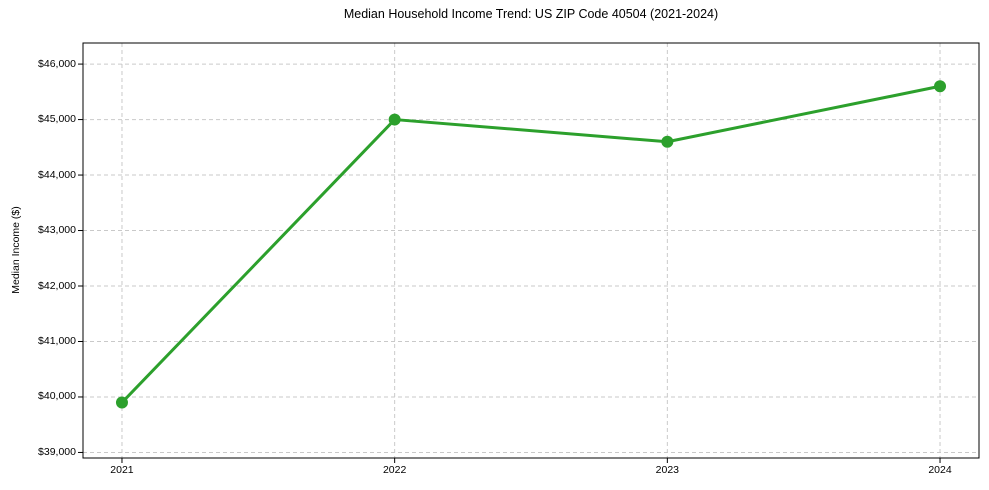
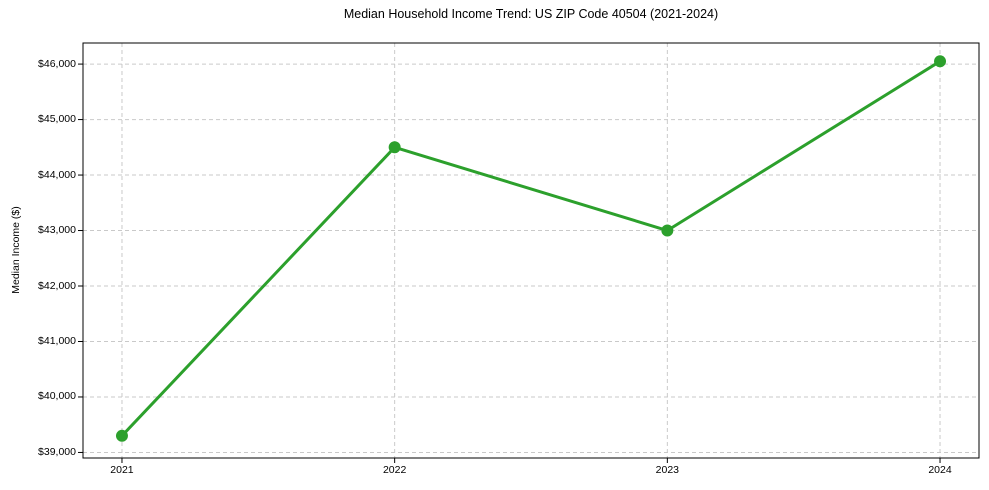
2021: $39900 -> $39300
2022: $45000 -> $44500
2023: $44600 -> $43000
2024: $45600 -> $46000
